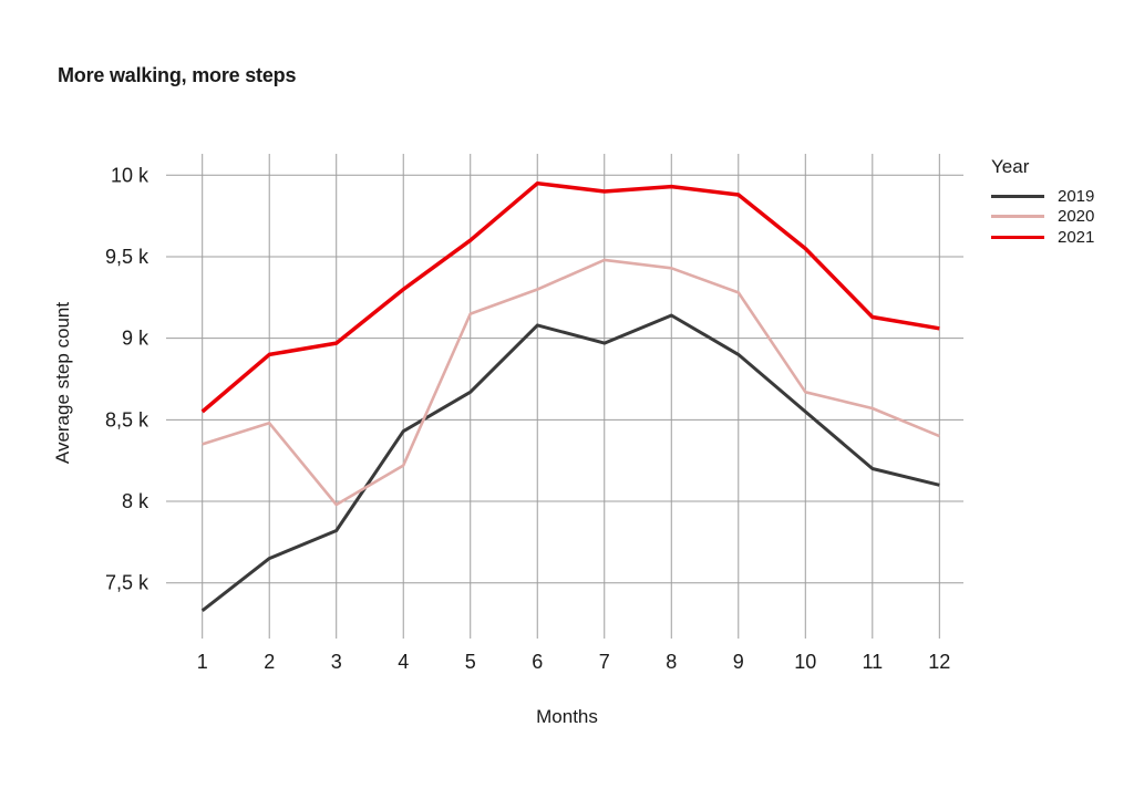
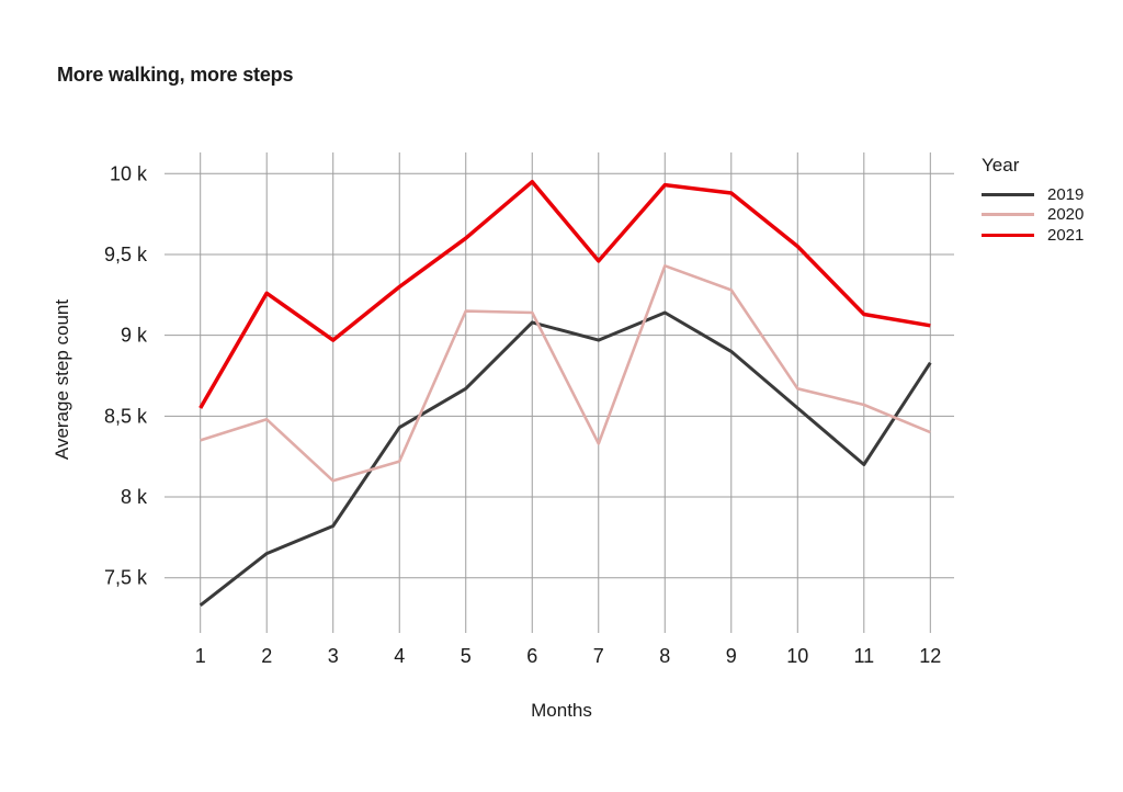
2021/2: 8,90k -> 9,26k
2020/3: 7,98k -> 8,10k
2020/6: 9,30k -> 9,14k
2020/7: 9,48k -> 8,33k
2021/7: 9,90k -> 9,46k
2019/12: 8,10k -> 8,83k
